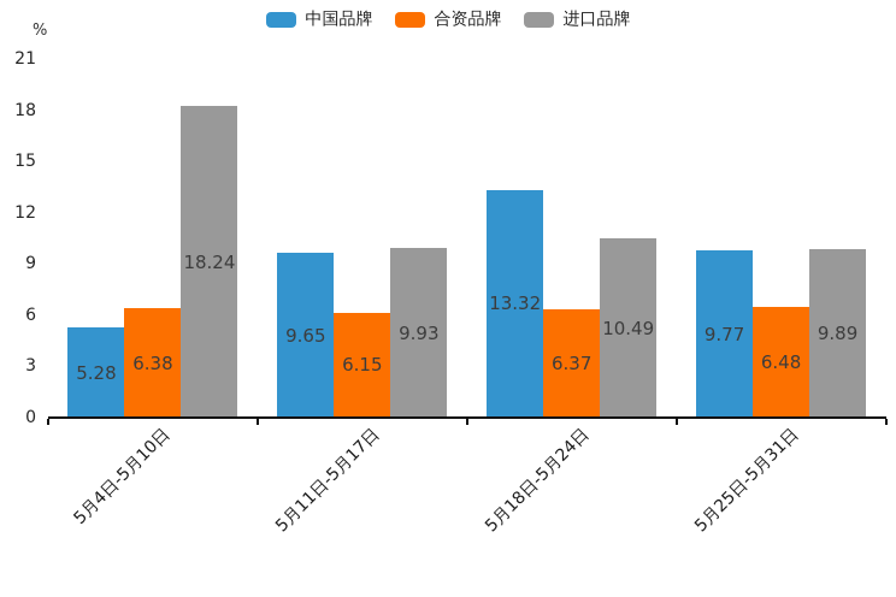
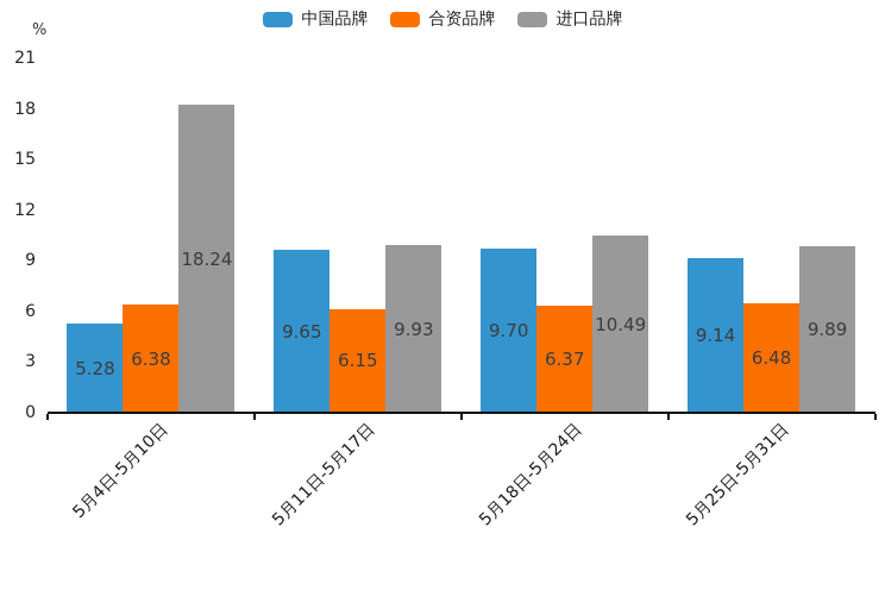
中国品牌/5月18日-5月24日: 13.32 -> 9.70
中国品牌/5月25日-5月31日: 9.77 -> 9.14
